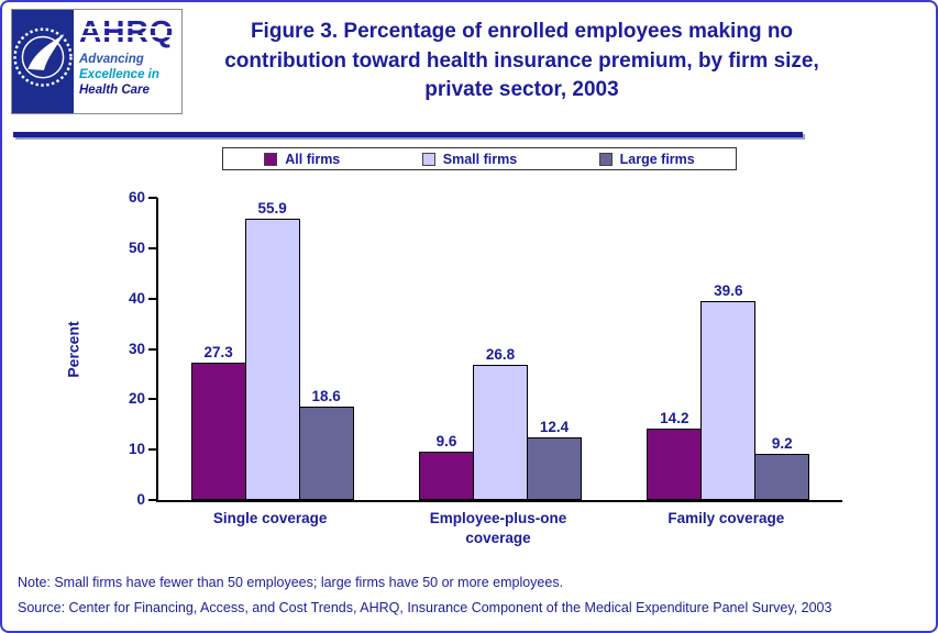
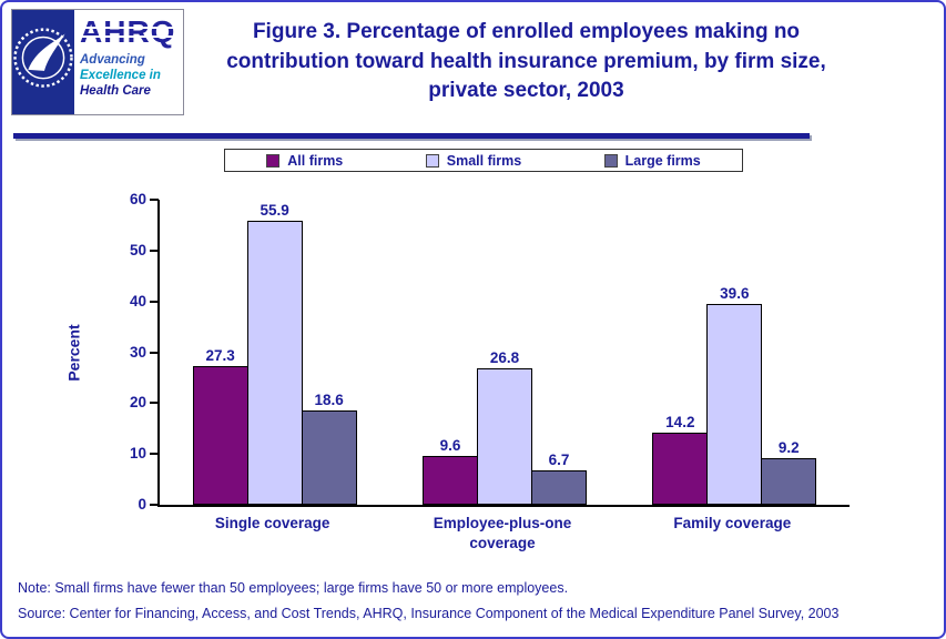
Large firms/Employee-plus-one coverage: 12.4 -> 6.7
